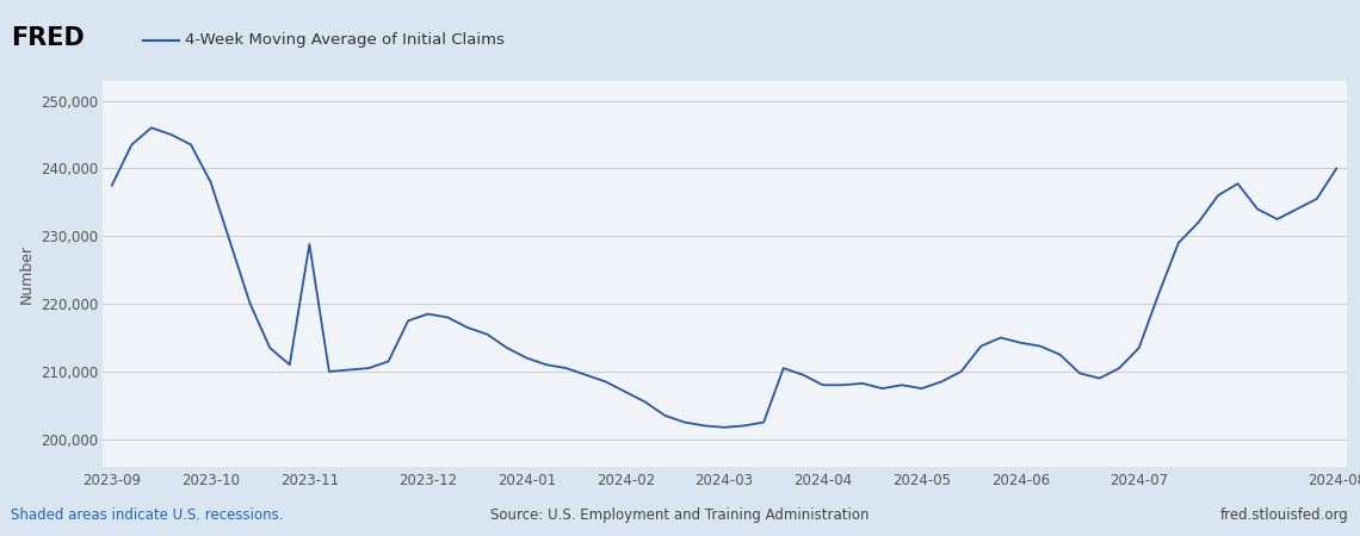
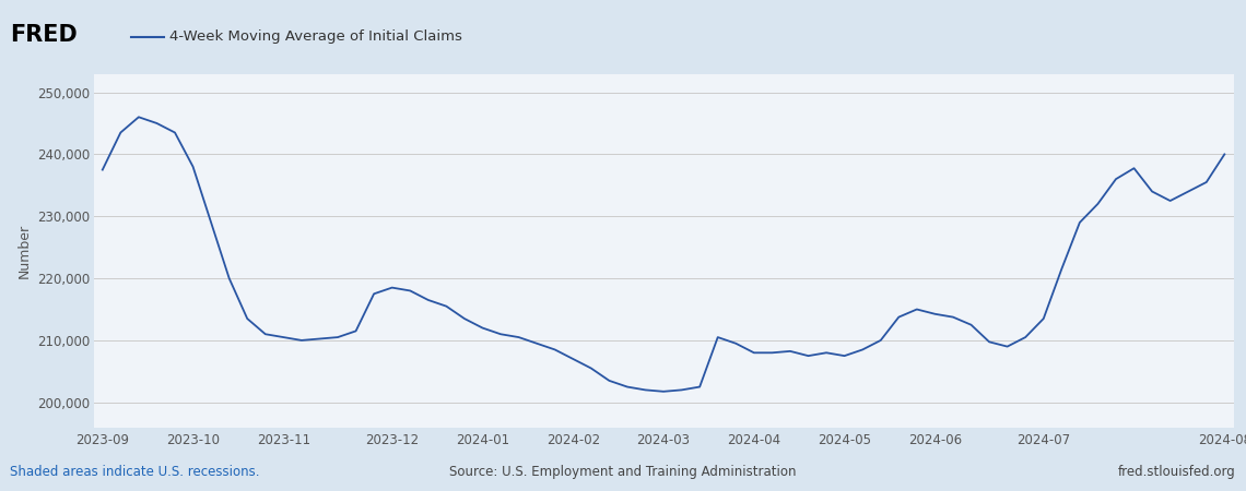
2023-11: 228,800 -> 210,500
